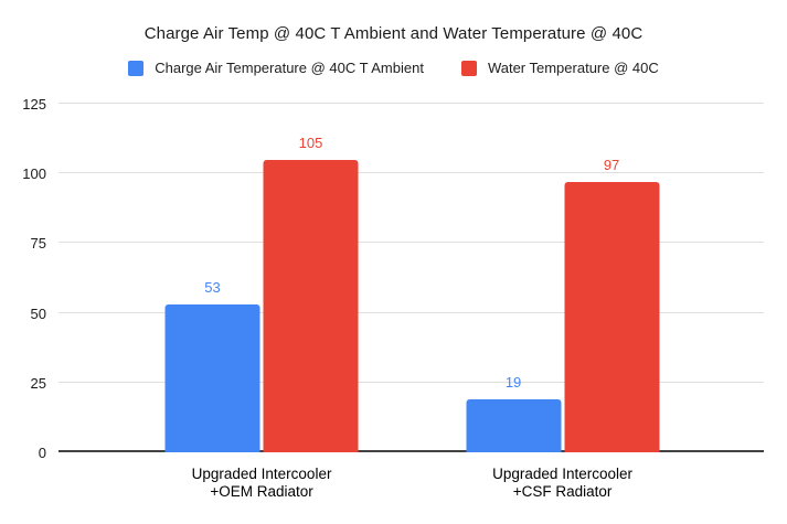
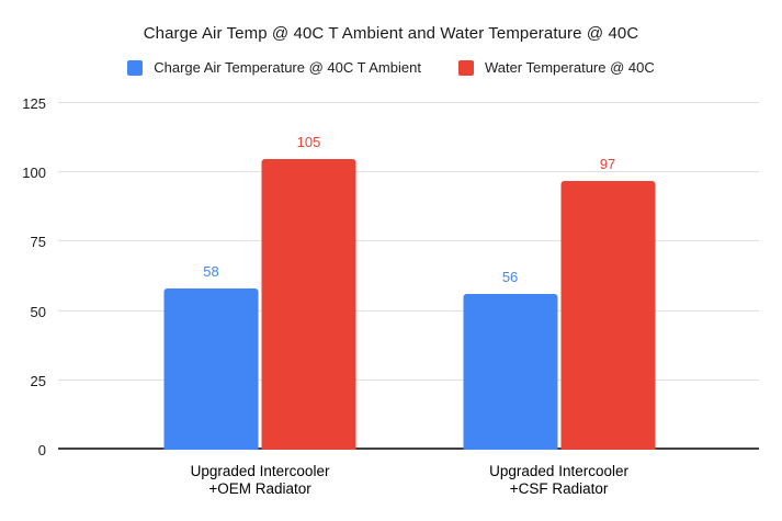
Charge Air Temperature @ 40C T Ambient/Upgraded Intercooler +OEM Radiator: 53 -> 58
Charge Air Temperature @ 40C T Ambient/Upgraded Intercooler +CSF Radiator: 19 -> 56
